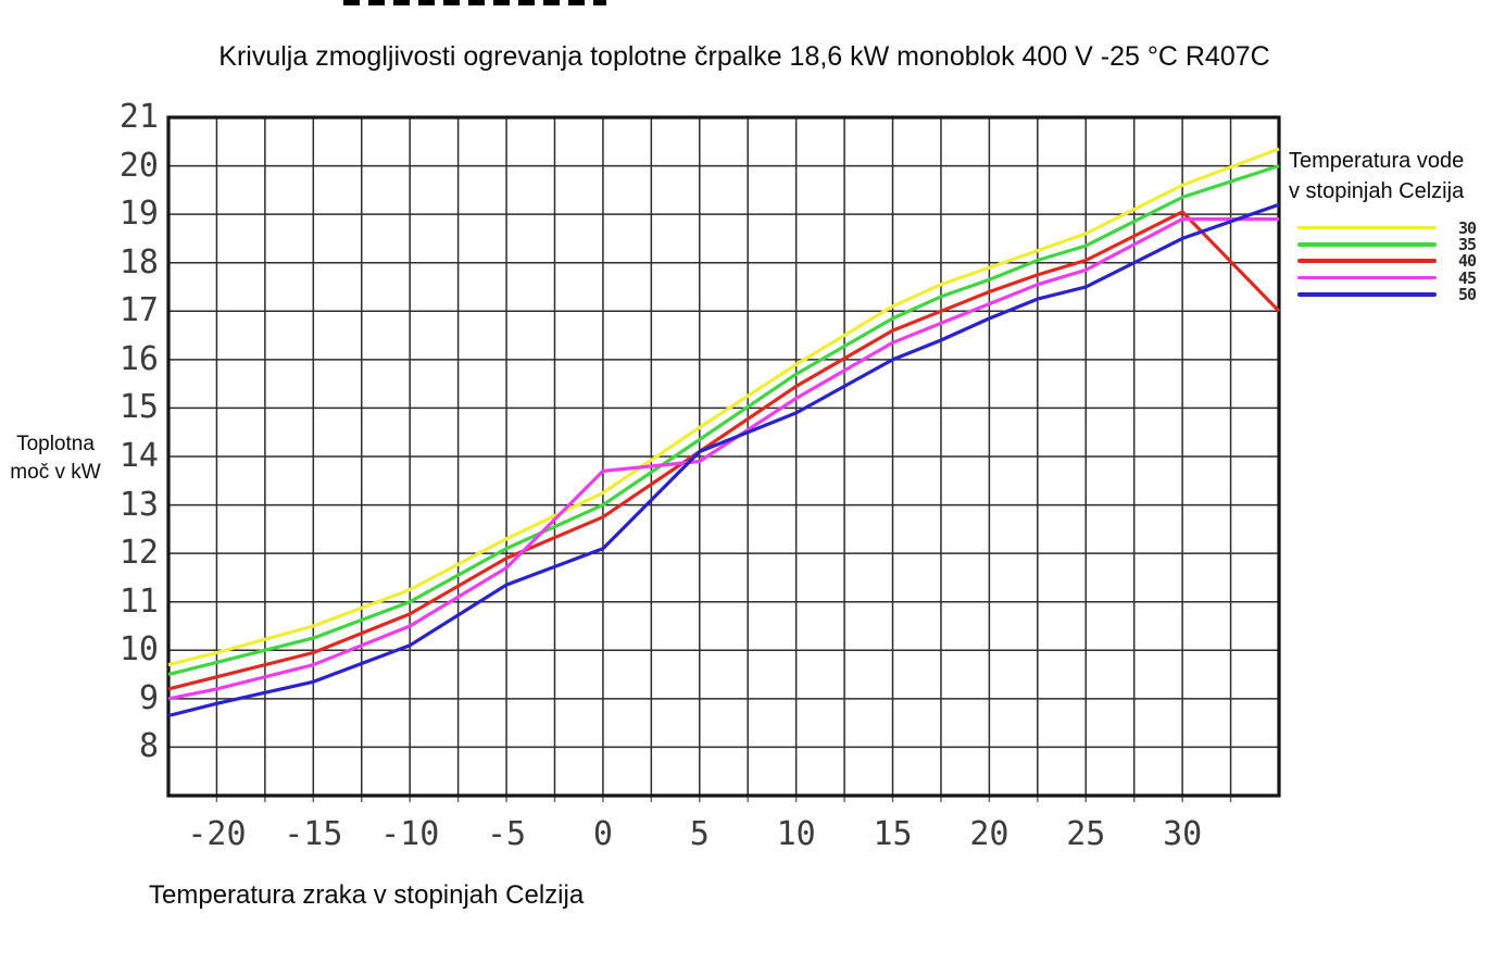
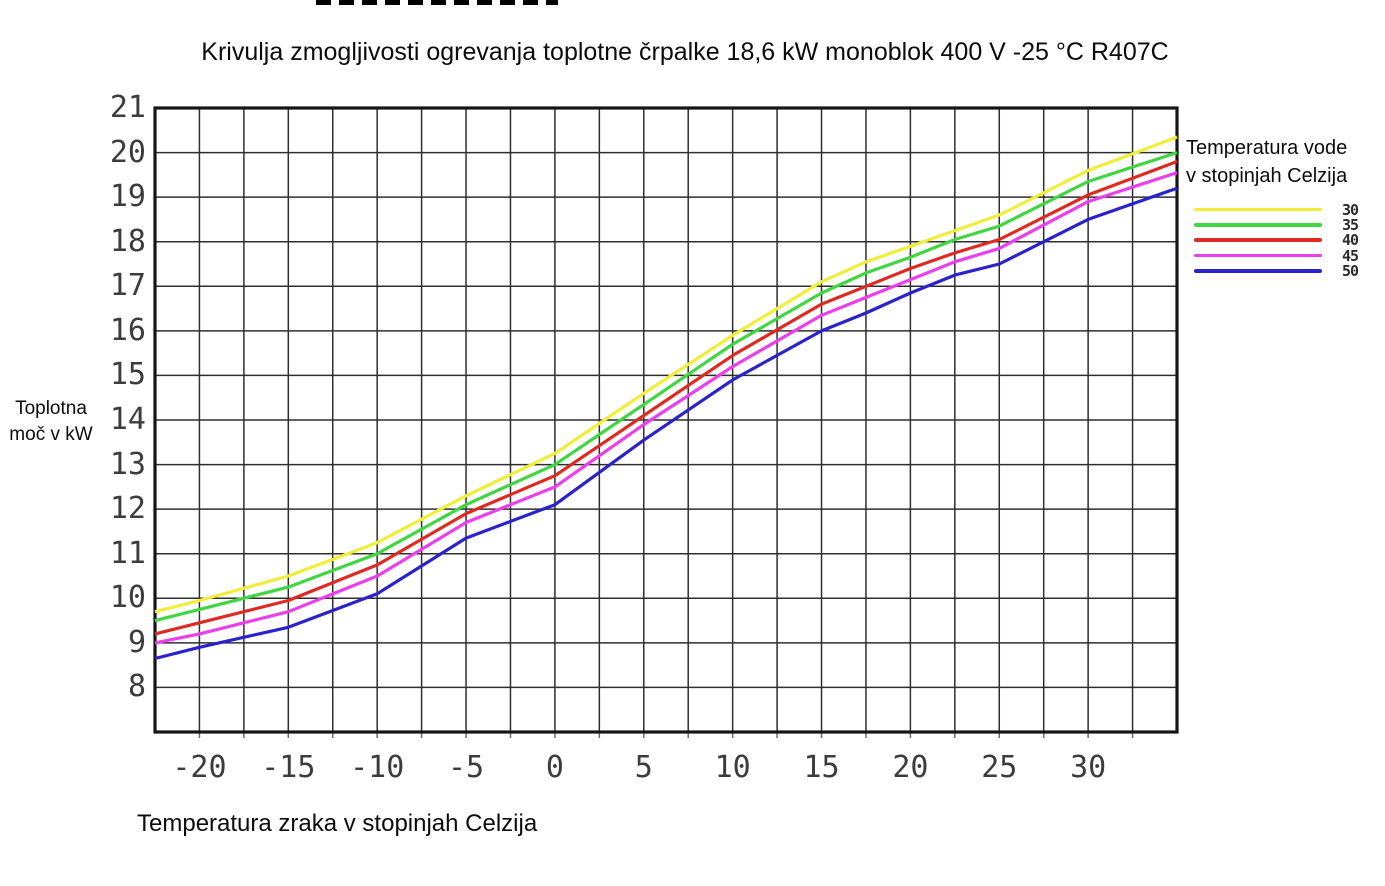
45/0: 13.7 -> 12.5
50/5: 14.1 -> 13.6
40/35: 17.0 -> 19.8
45/35: 18.9 -> 19.6
